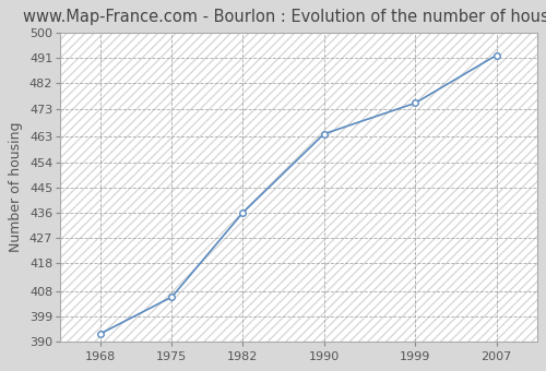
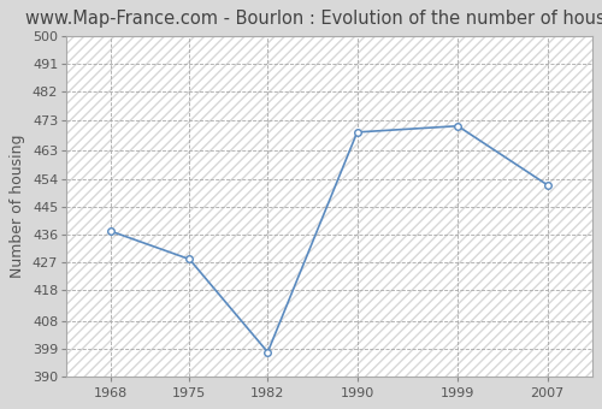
1968: 393 -> 437
1975: 406 -> 428
1982: 436 -> 398
1990: 464 -> 469
1999: 475 -> 471
2007: 492 -> 452
